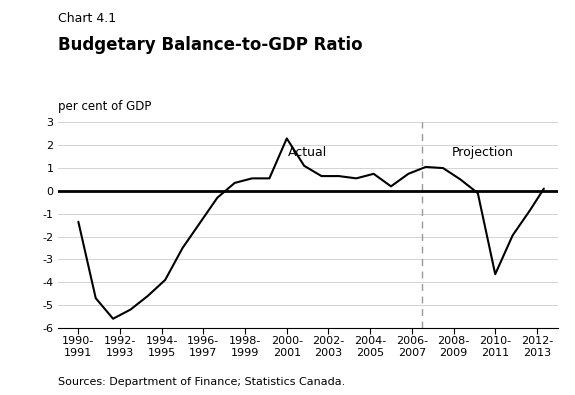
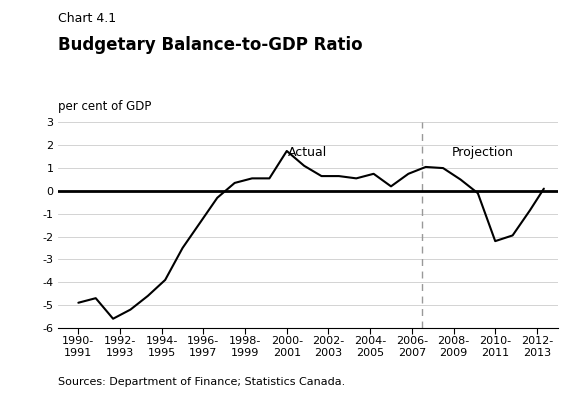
1990- 1991: -1.35 -> -4.90
2000- 2001: 2.30 -> 1.75
2010- 2011: -3.65 -> -2.20
